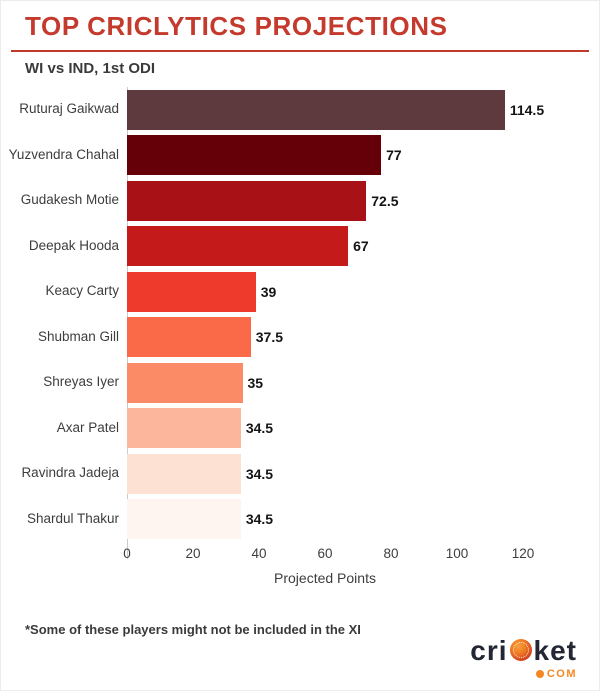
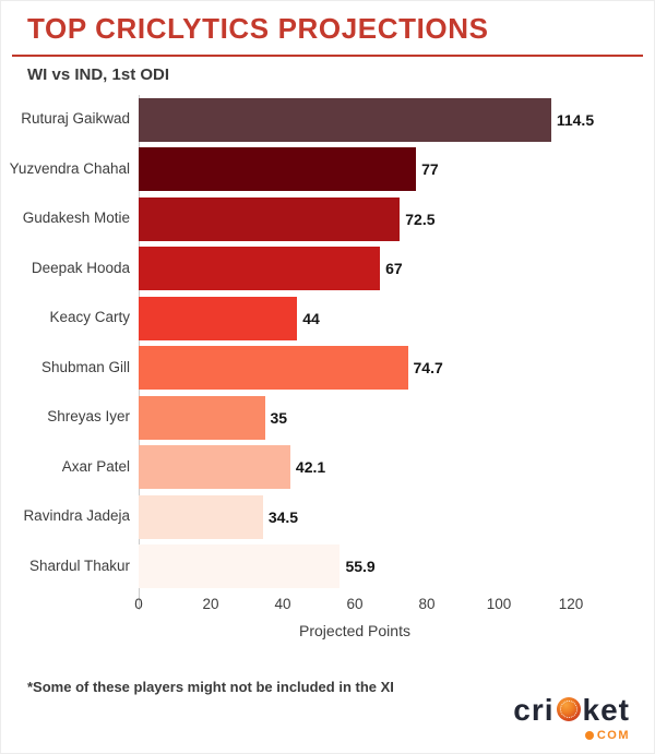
Keacy Carty: 39 -> 44
Shubman Gill: 37.5 -> 74.7
Axar Patel: 34.5 -> 42.1
Shardul Thakur: 34.5 -> 55.9
